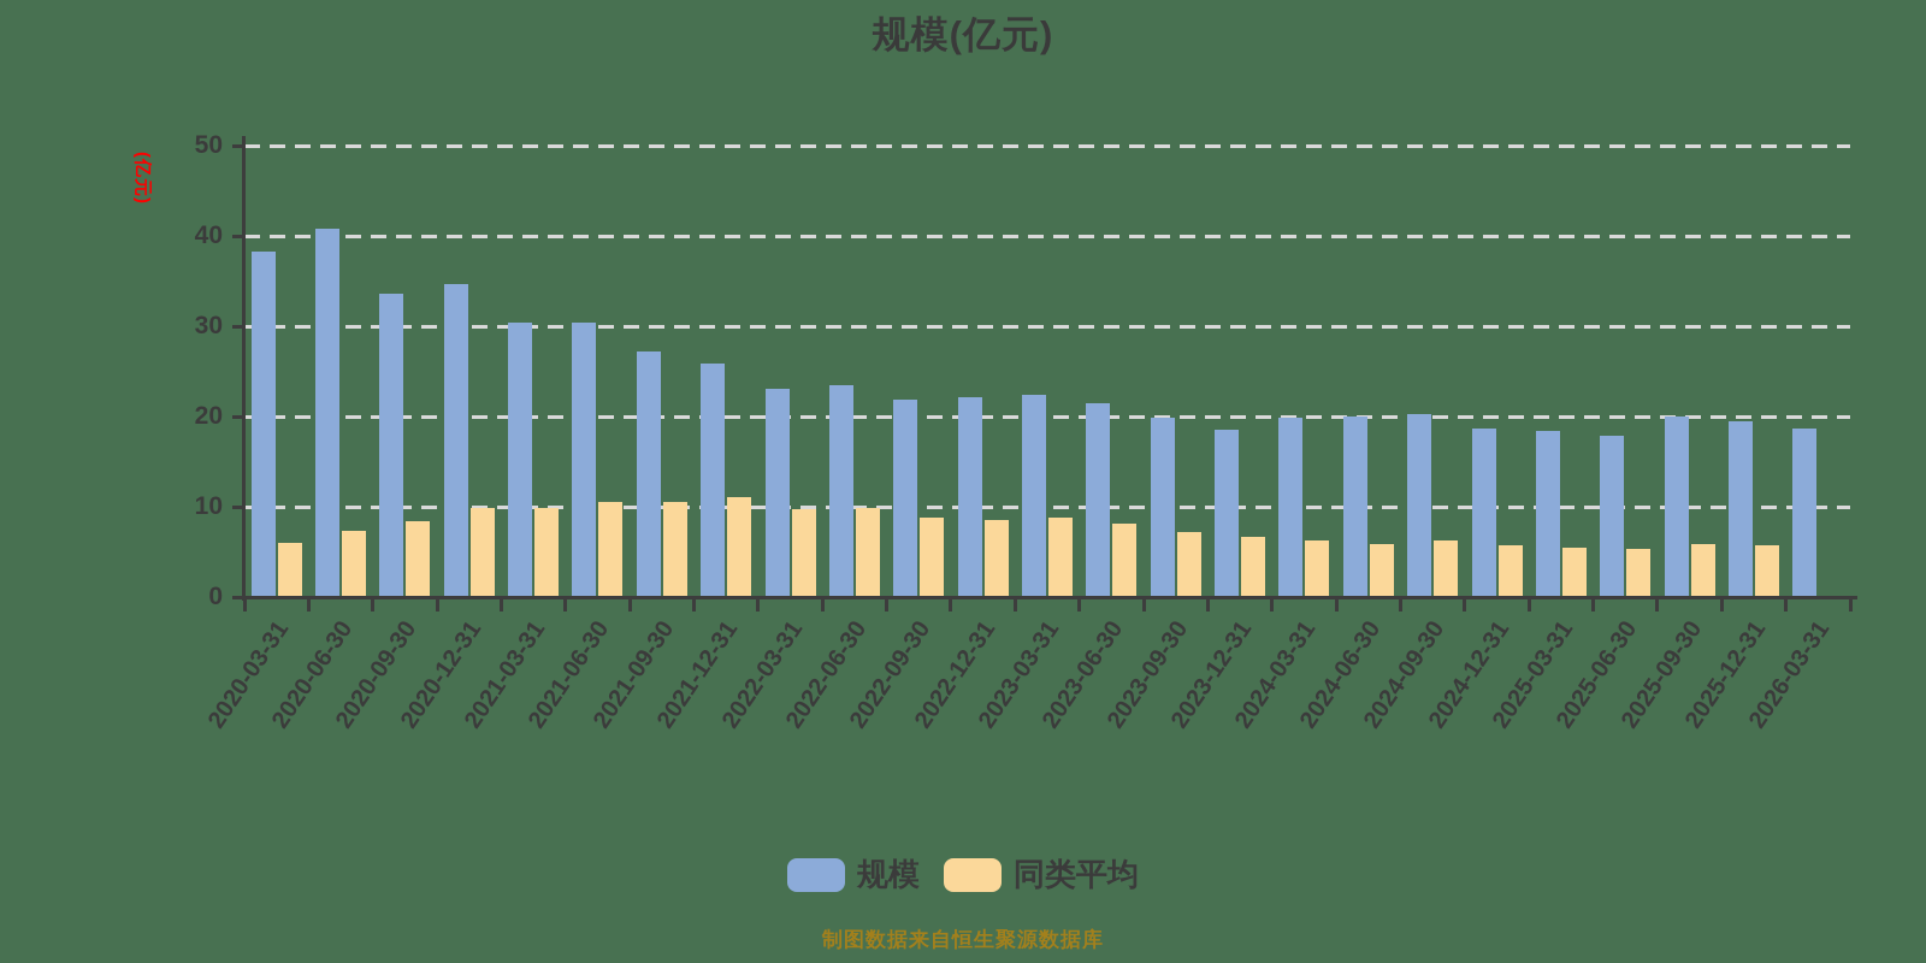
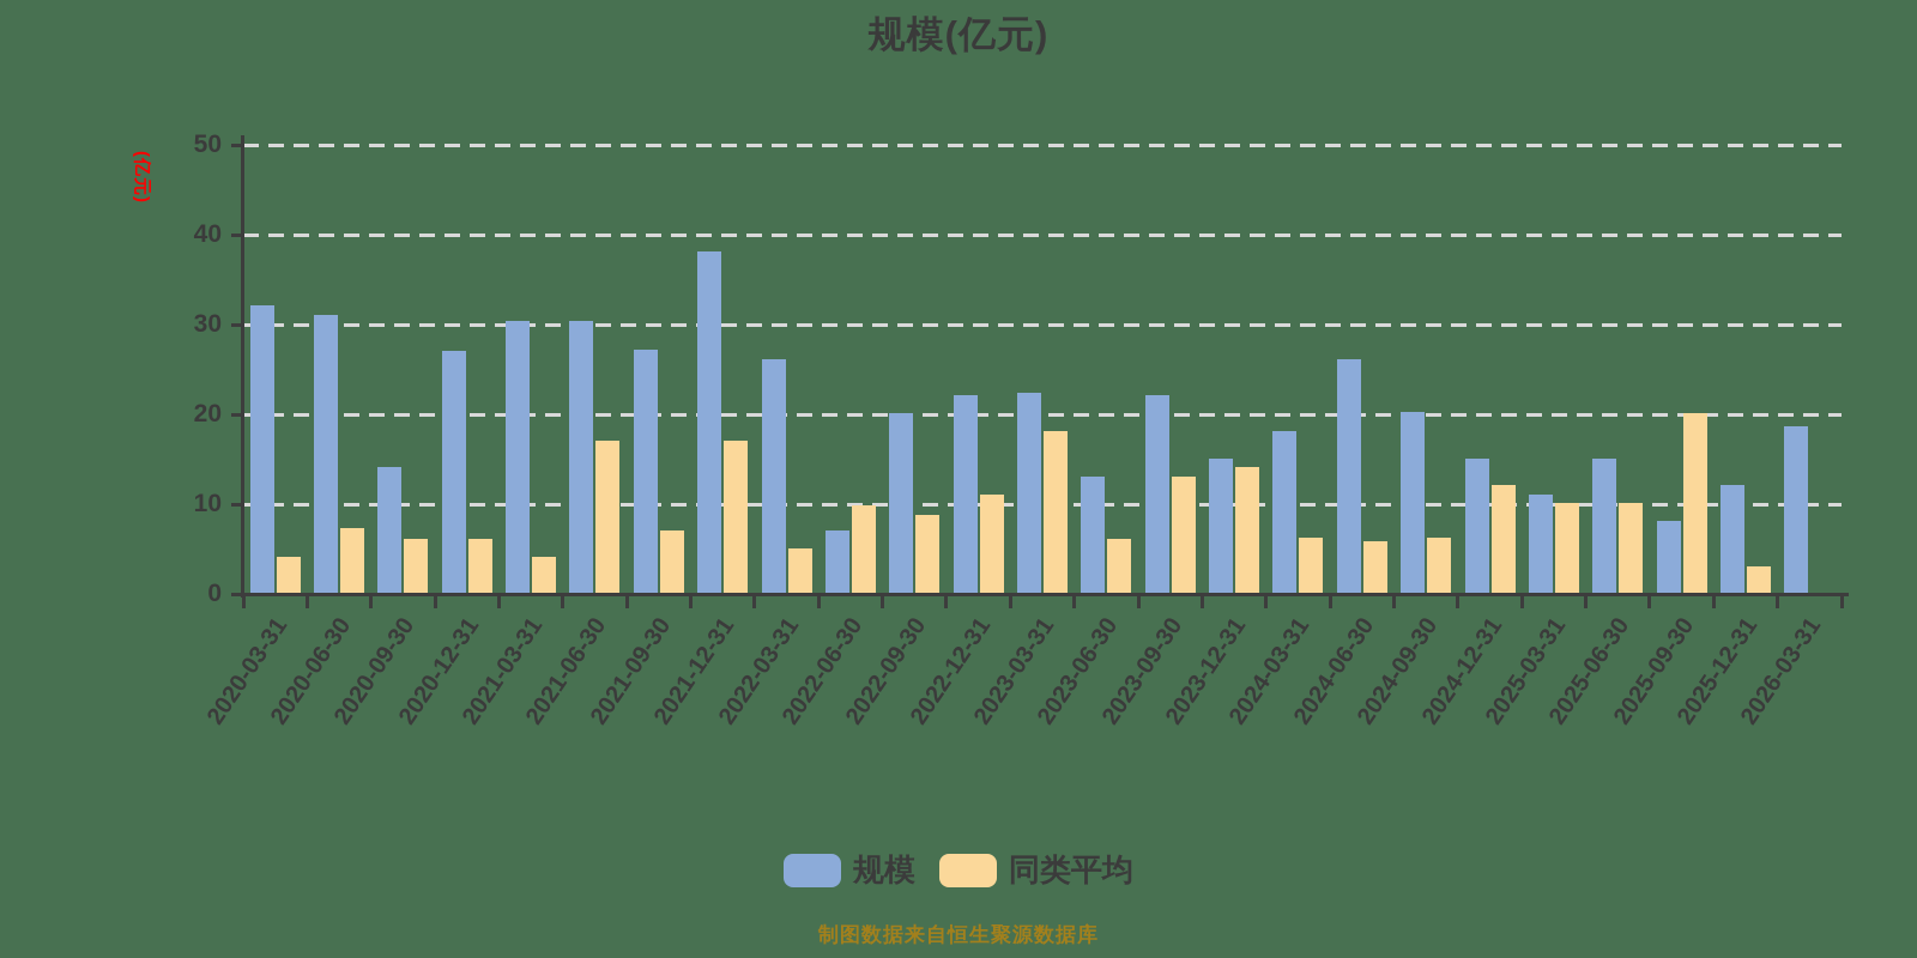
规模/2020-03-31: 38 -> 32
同类平均/2020-03-31: 6 -> 4
规模/2020-06-30: 41 -> 31
规模/2020-09-30: 34 -> 14
同类平均/2020-09-30: 8 -> 6
规模/2020-12-31: 35 -> 27
同类平均/2020-12-31: 10 -> 6
同类平均/2021-03-31: 10 -> 4
同类平均/2021-06-30: 10 -> 17
同类平均/2021-09-30: 10 -> 7
规模/2021-12-31: 26 -> 38
同类平均/2021-12-31: 11 -> 17
规模/2022-03-31: 23 -> 26
同类平均/2022-03-31: 10 -> 5
规模/2022-06-30: 23 -> 7
规模/2022-09-30: 22 -> 20
同类平均/2022-12-31: 8 -> 11
同类平均/2023-03-31: 9 -> 18
规模/2023-06-30: 21 -> 13
同类平均/2023-06-30: 8 -> 6
规模/2023-09-30: 20 -> 22
同类平均/2023-09-30: 7 -> 13
规模/2023-12-31: 18 -> 15
同类平均/2023-12-31: 7 -> 14
规模/2024-03-31: 20 -> 18
规模/2024-06-30: 20 -> 26
规模/2024-12-31: 18 -> 15
同类平均/2024-12-31: 6 -> 12
规模/2025-03-31: 18 -> 11
同类平均/2025-03-31: 5 -> 10
规模/2025-06-30: 18 -> 15
同类平均/2025-06-30: 5 -> 10
规模/2025-09-30: 20 -> 8
同类平均/2025-09-30: 6 -> 20
规模/2025-12-31: 19 -> 12
同类平均/2025-12-31: 6 -> 3
